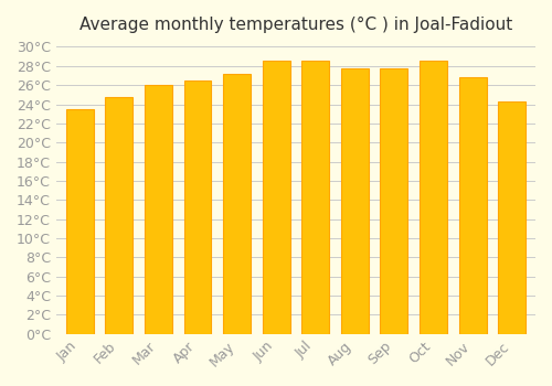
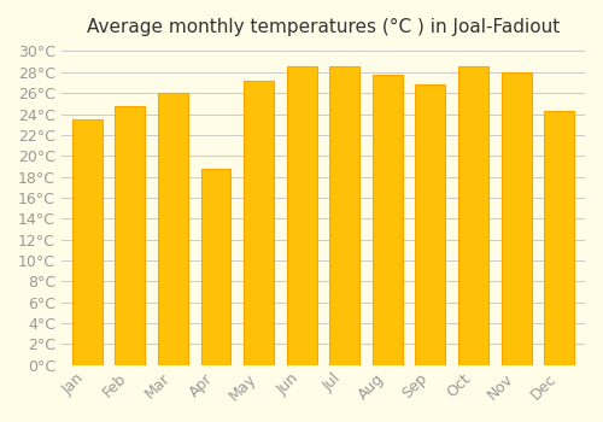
Apr: 26.5°C -> 18.8°C
Sep: 27.8°C -> 26.8°C
Nov: 26.8°C -> 28.0°C
